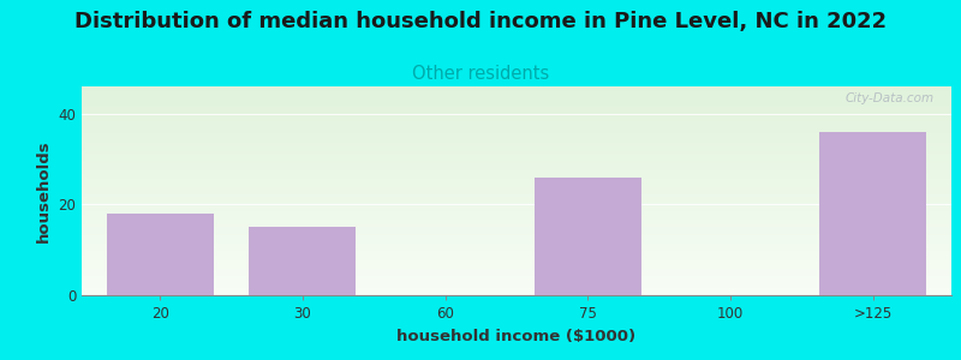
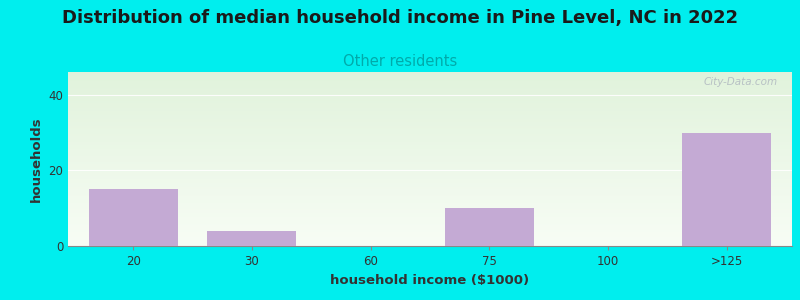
20: 18 -> 15
30: 15 -> 4
75: 26 -> 10
>125: 36 -> 30
